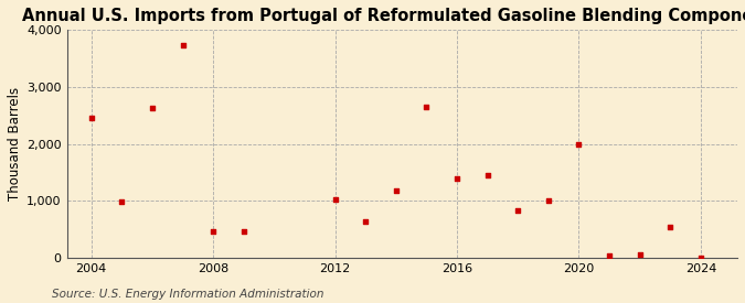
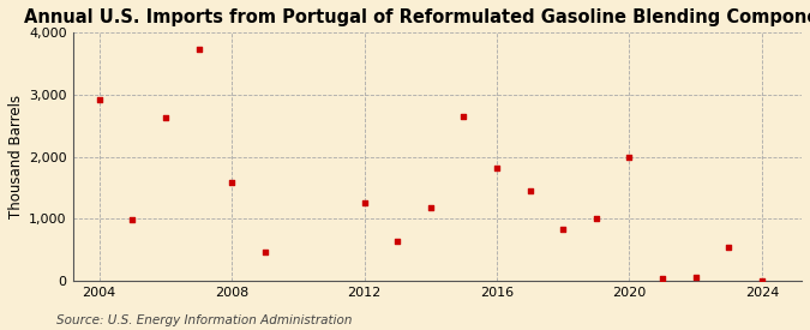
2004: 2,450 -> 2,920
2008: 460 -> 1,580
2012: 1,020 -> 1,260
2016: 1,390 -> 1,820
